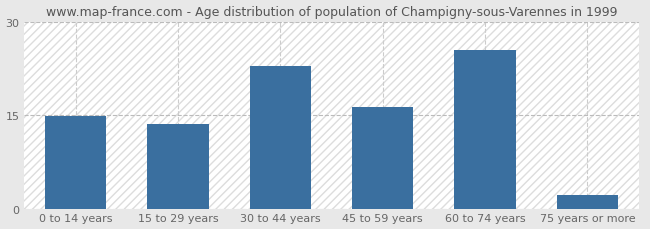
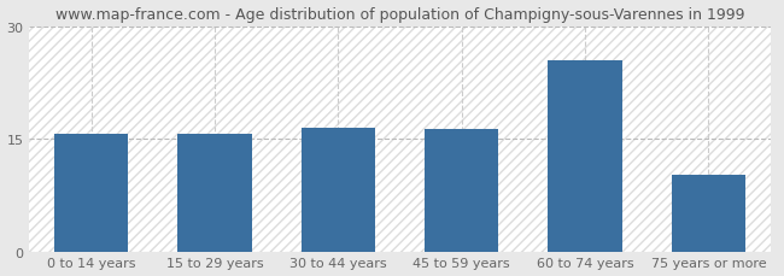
0 to 14 years: 14.8 -> 15.7
15 to 29 years: 13.6 -> 15.6
30 to 44 years: 22.8 -> 16.4
75 years or more: 2.2 -> 10.2
